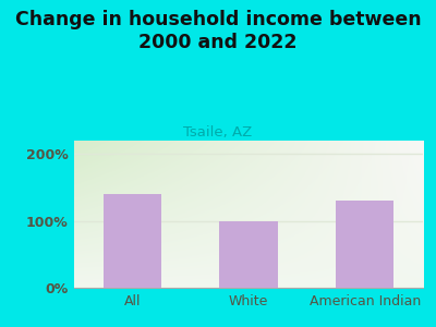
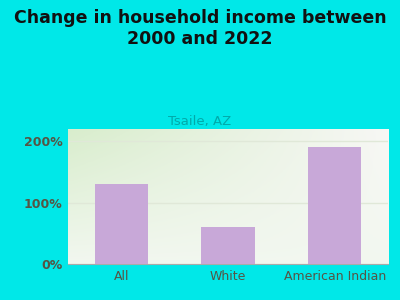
All: 140% -> 130%
White: 100% -> 60%
American Indian: 130% -> 190%
